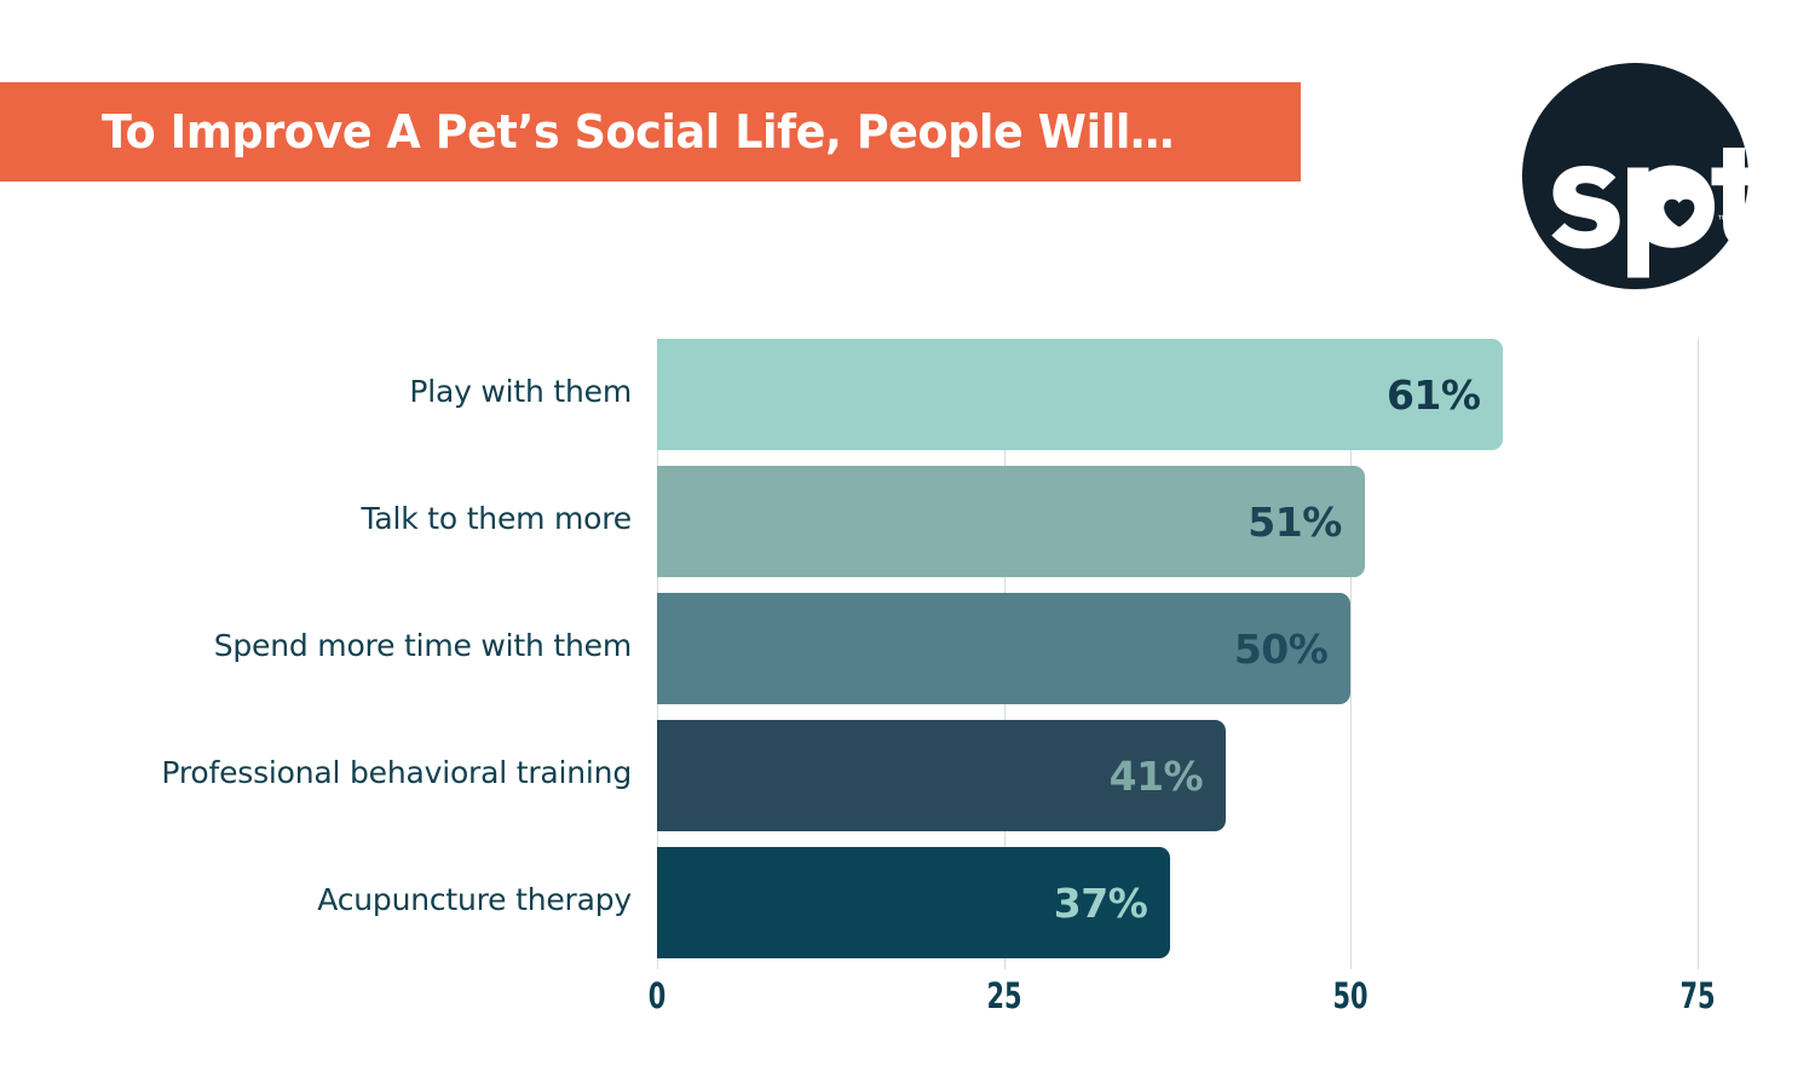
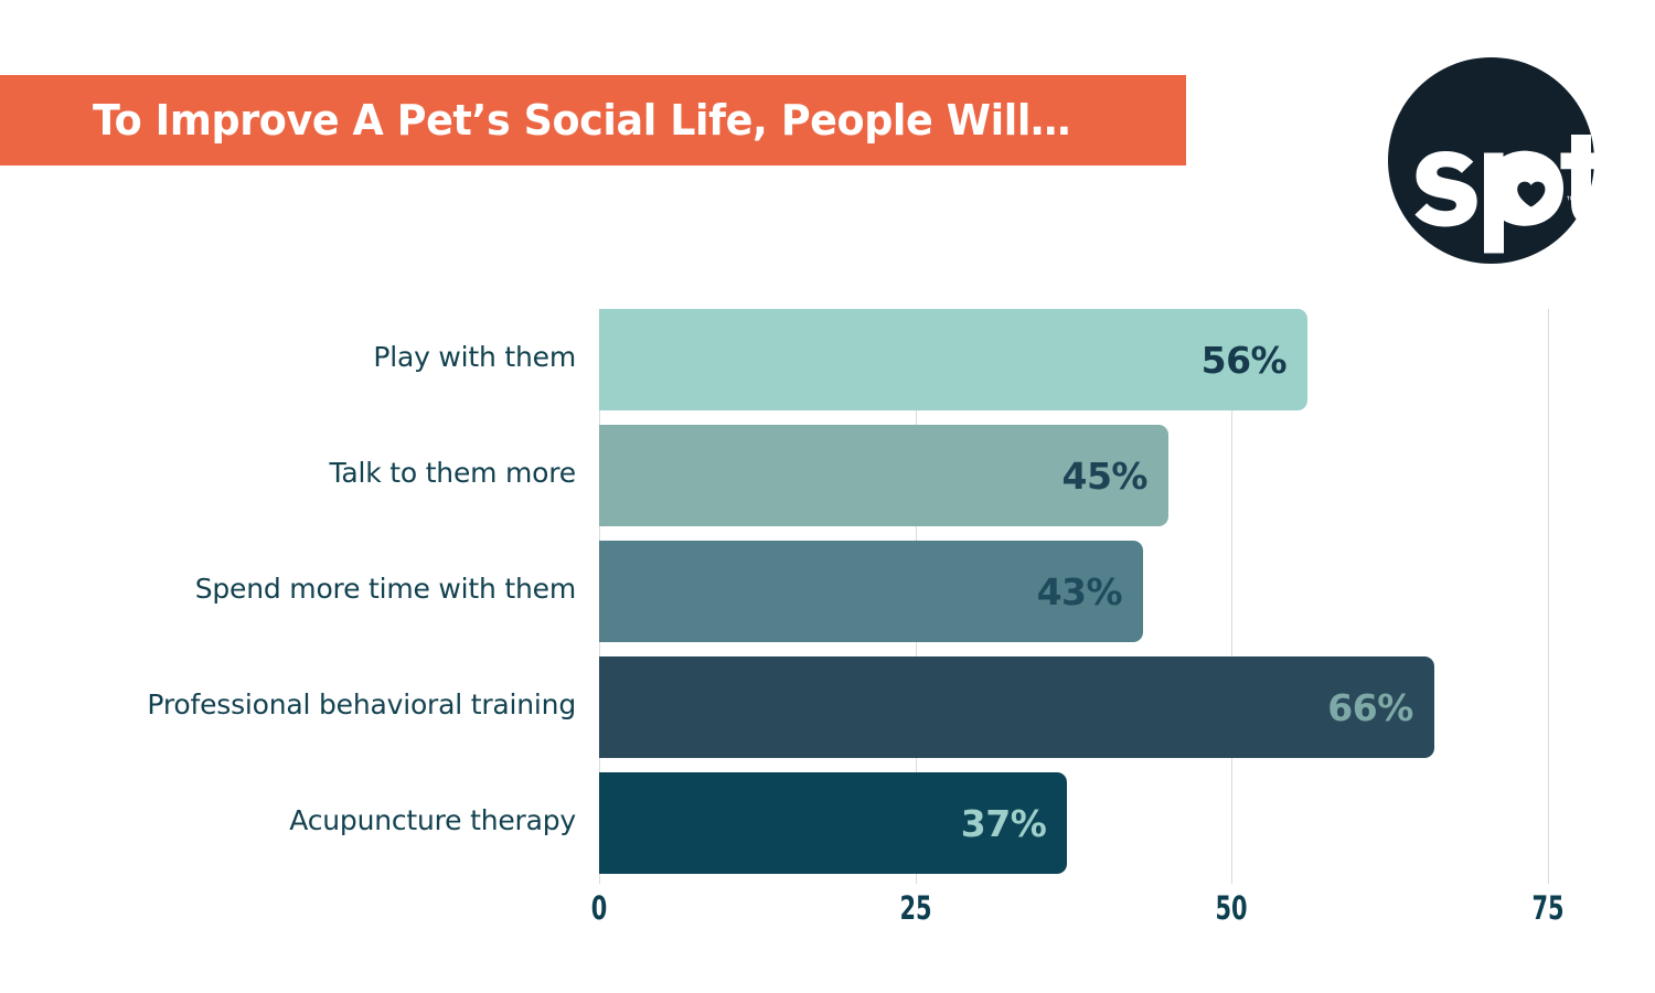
Play with them: 61% -> 56%
Talk to them more: 51% -> 45%
Spend more time with them: 50% -> 43%
Professional behavioral training: 41% -> 66%
